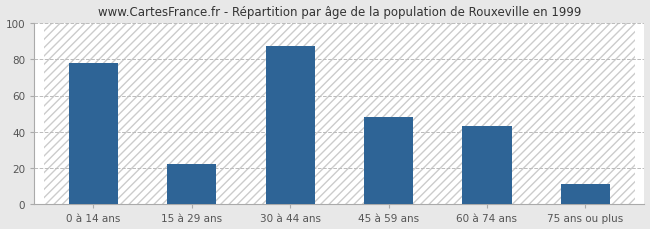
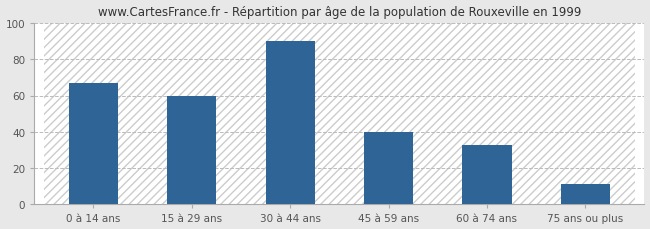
0 à 14 ans: 78 -> 67
15 à 29 ans: 22 -> 60
30 à 44 ans: 87 -> 90
45 à 59 ans: 48 -> 40
60 à 74 ans: 43 -> 33
